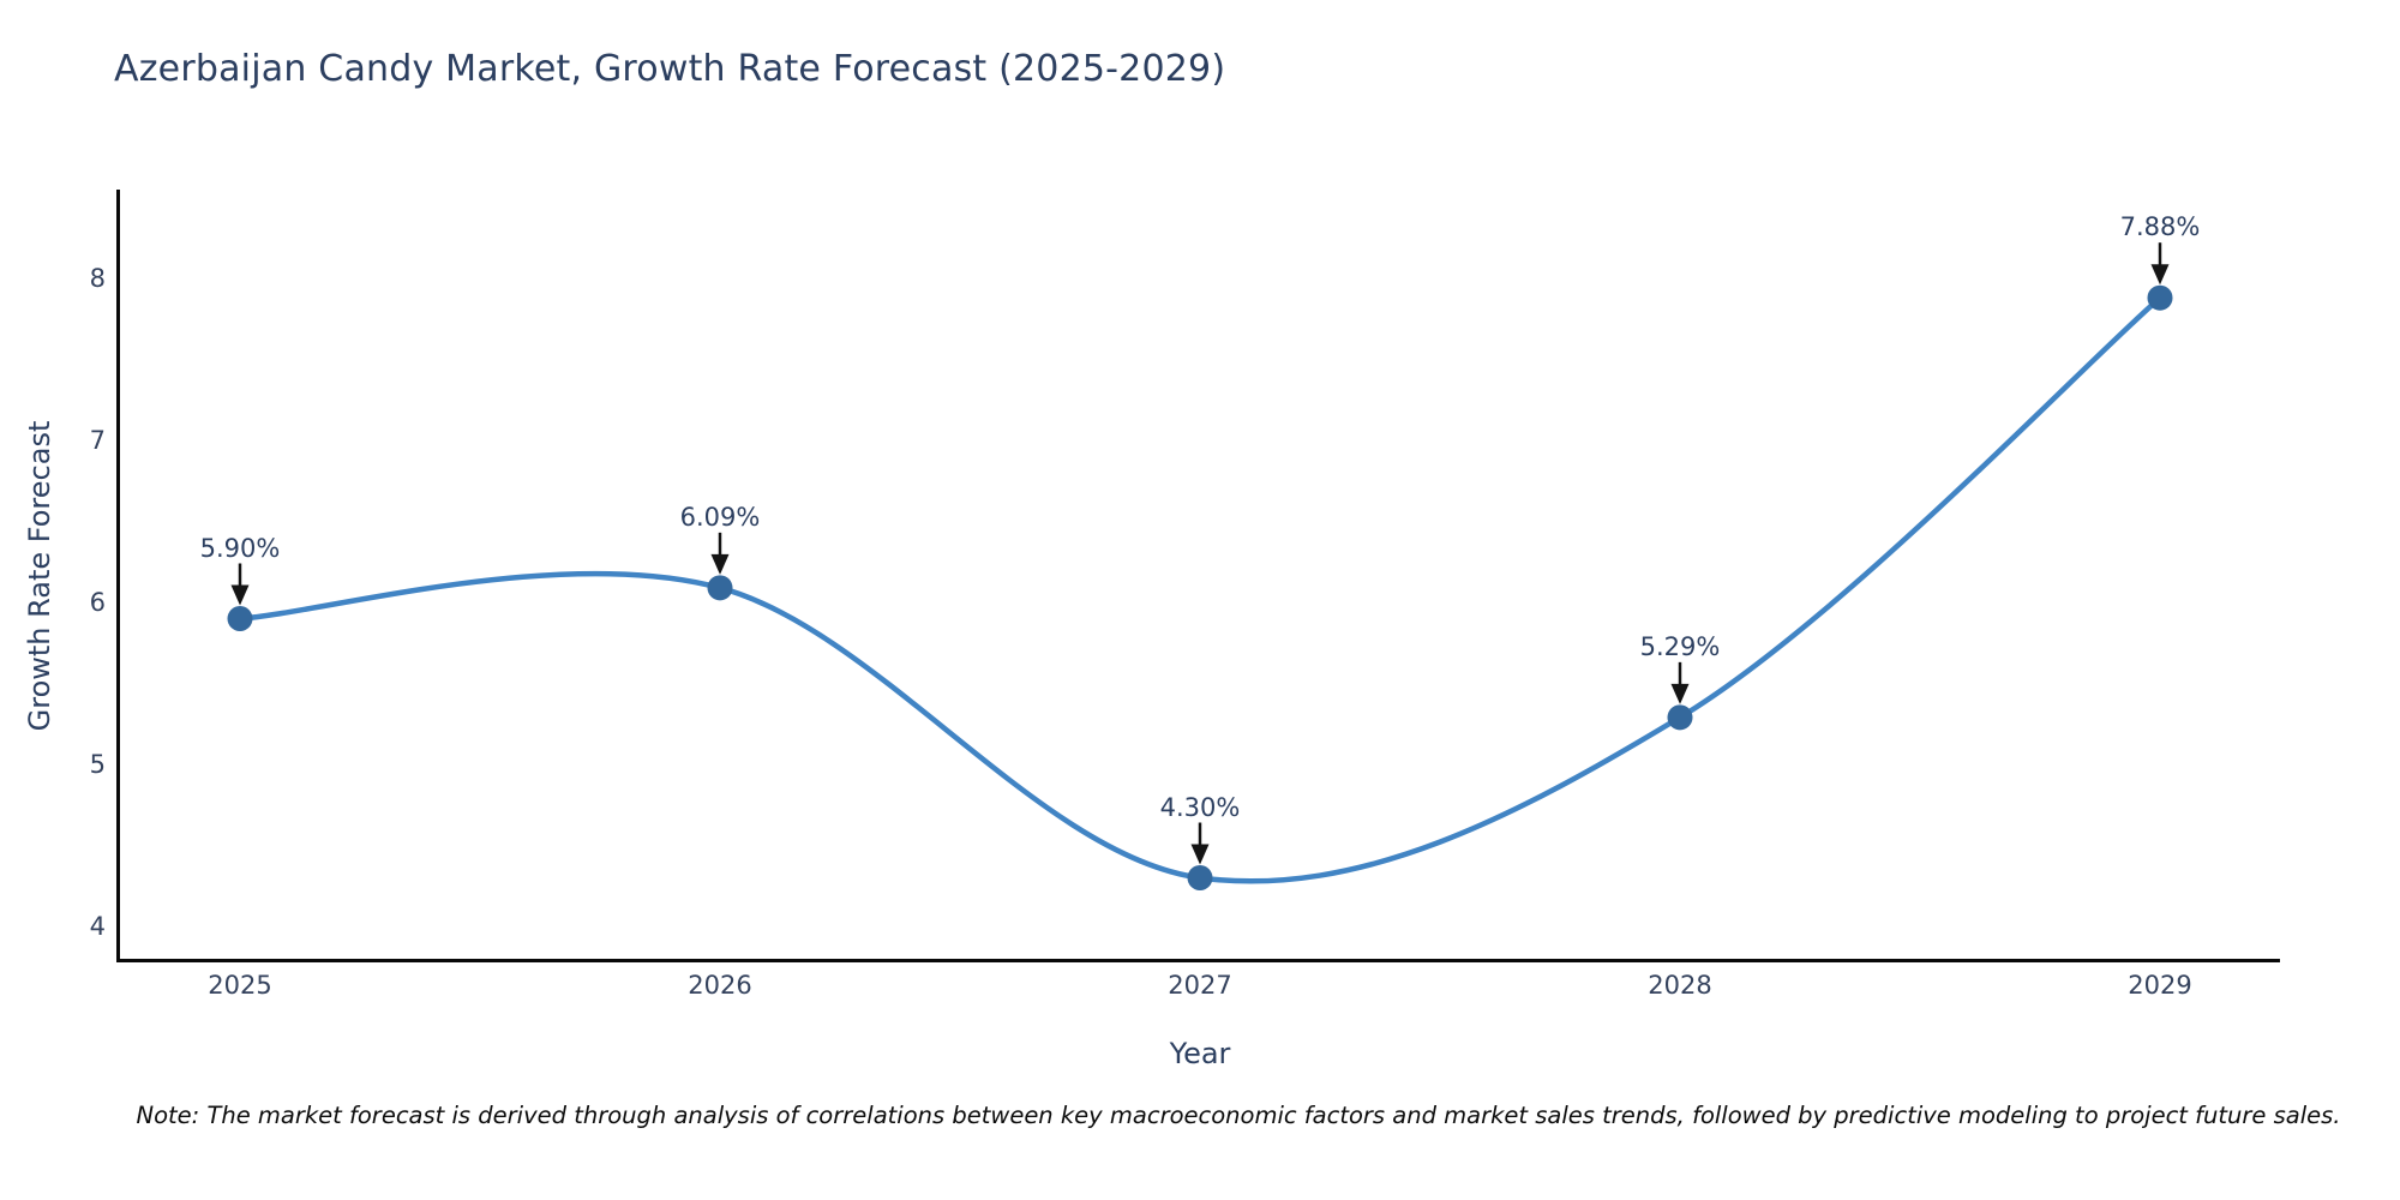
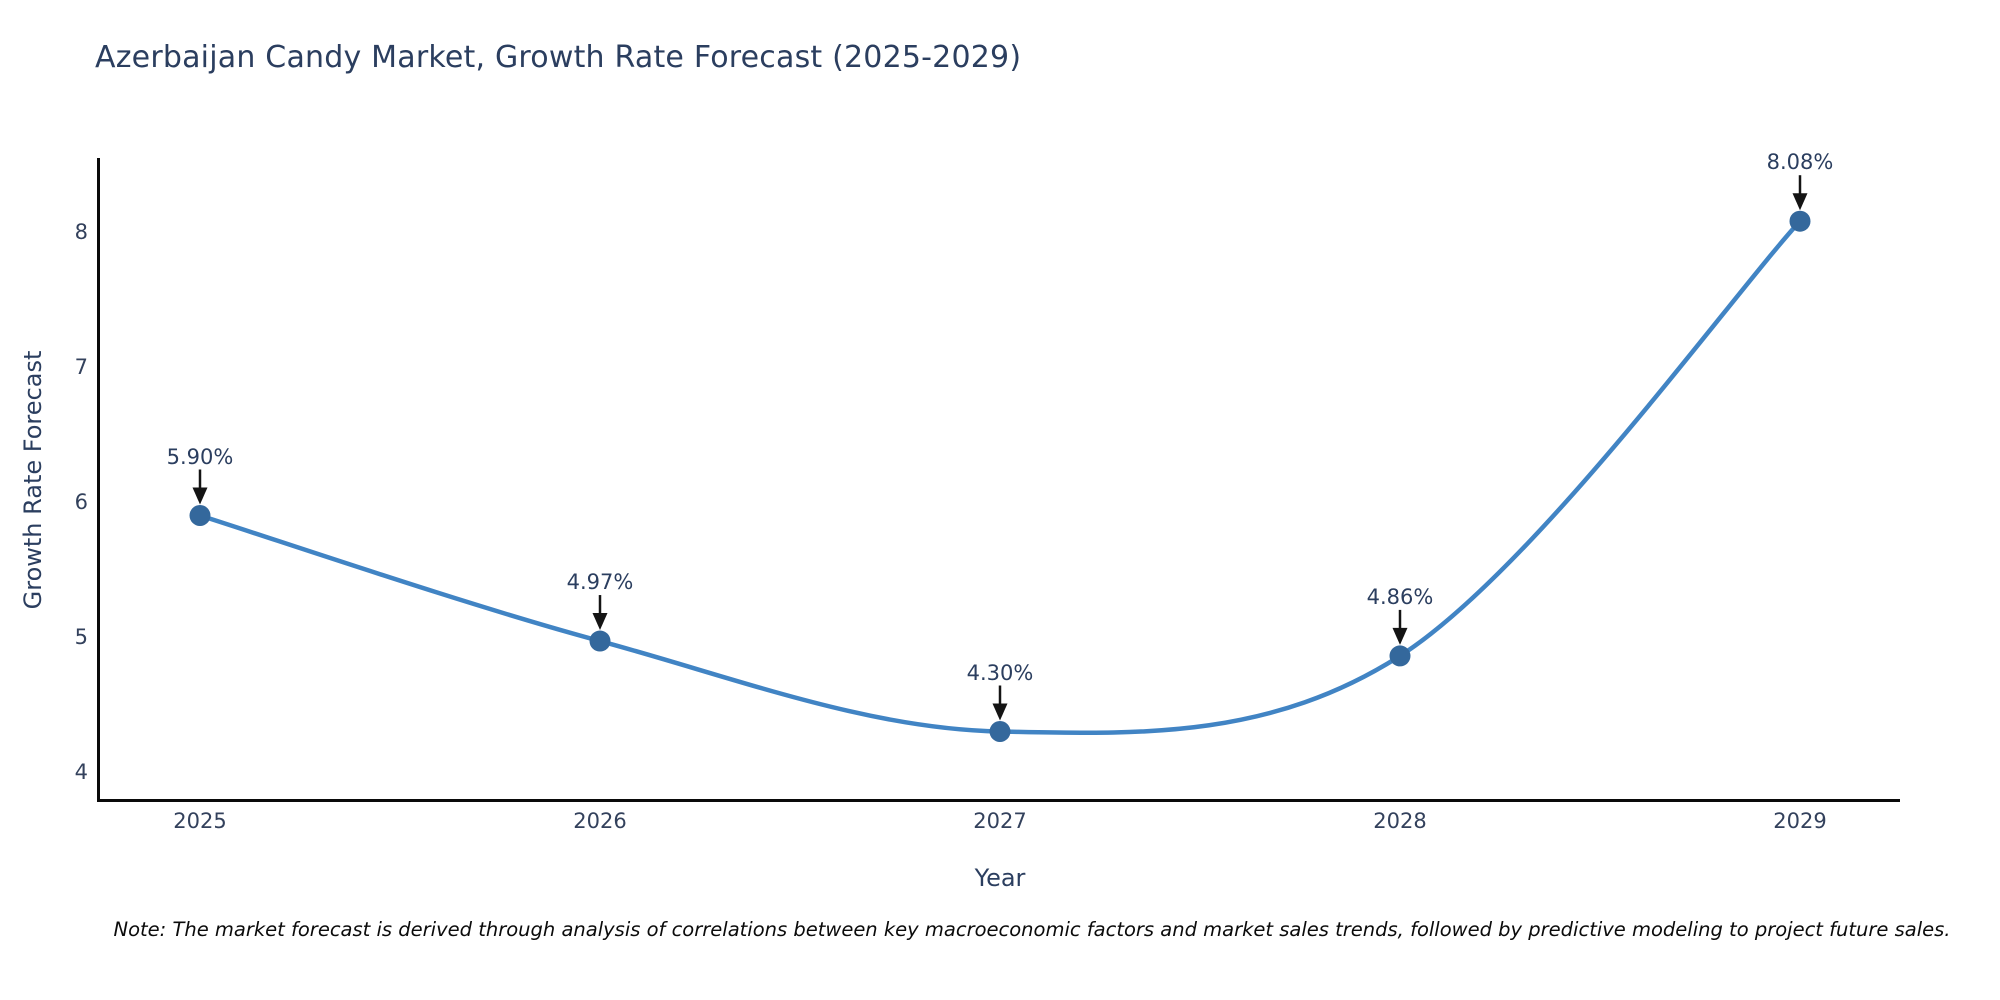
2026: 6.09% -> 4.97%
2028: 5.29% -> 4.86%
2029: 7.88% -> 8.08%
